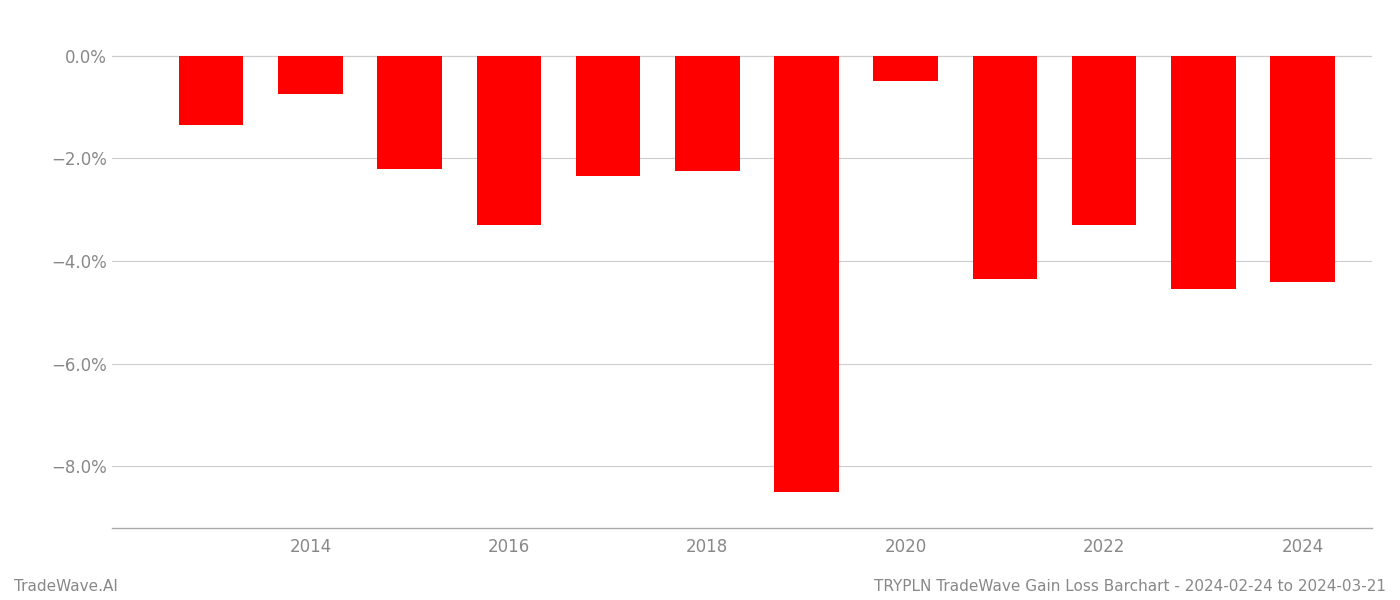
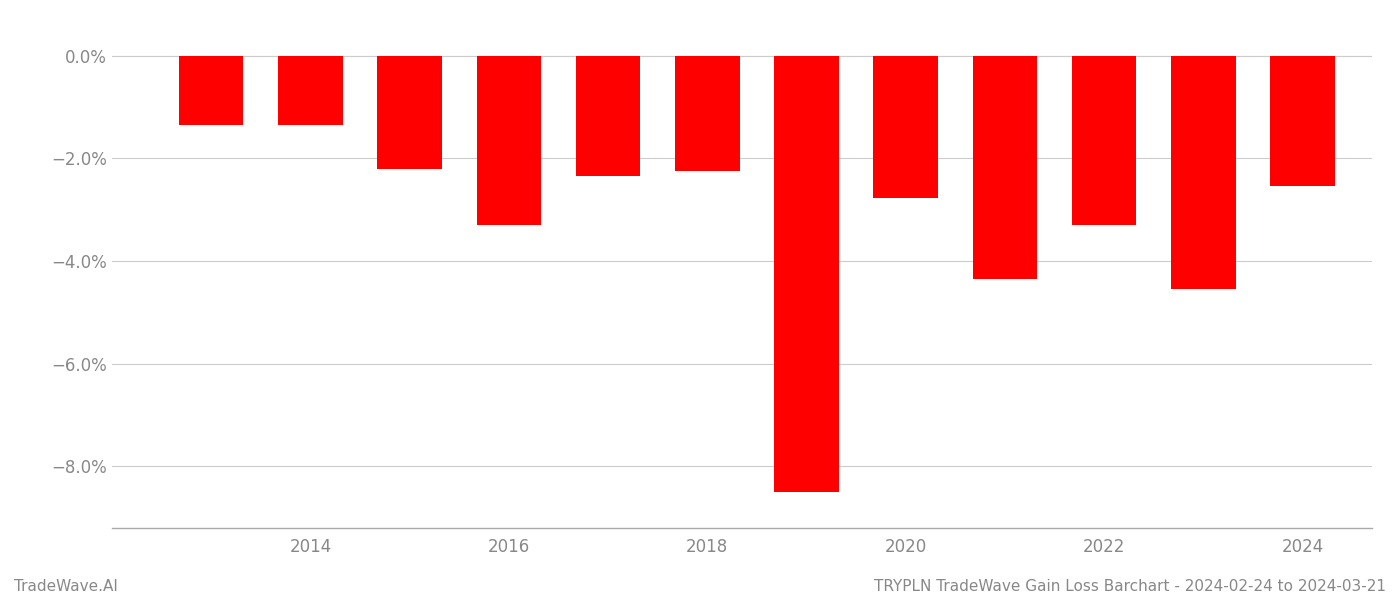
2014: -0.75% -> -1.36%
2020: -0.50% -> -2.78%
2024: -4.40% -> -2.54%
